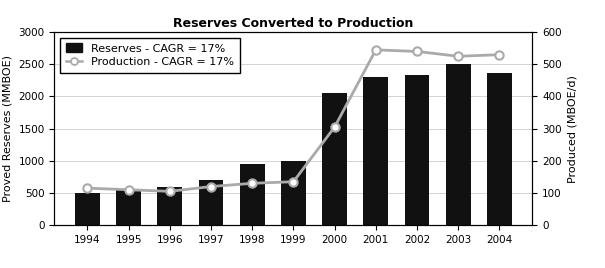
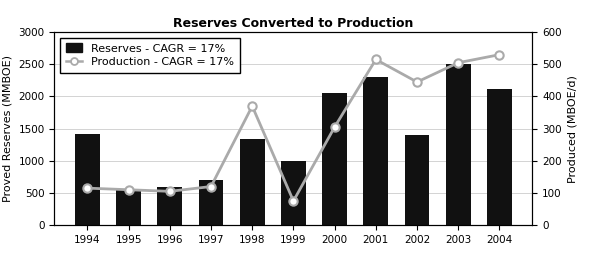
Reserves - CAGR = 17%/1994: 500 -> 1420
Reserves - CAGR = 17%/1998: 950 -> 1340
Production - CAGR = 17%/1998: 130 -> 370
Production - CAGR = 17%/1999: 135 -> 75
Production - CAGR = 17%/2001: 545 -> 515
Reserves - CAGR = 17%/2002: 2330 -> 1400
Production - CAGR = 17%/2002: 540 -> 445
Production - CAGR = 17%/2003: 525 -> 505
Reserves - CAGR = 17%/2004: 2360 -> 2120
